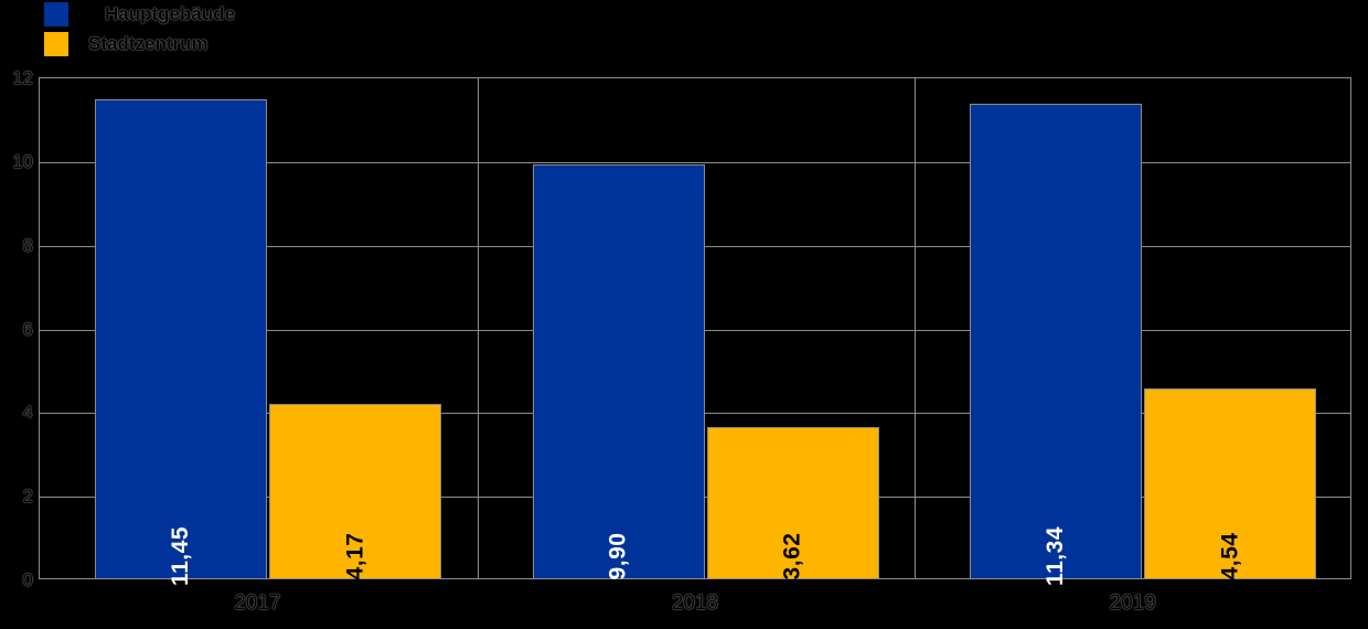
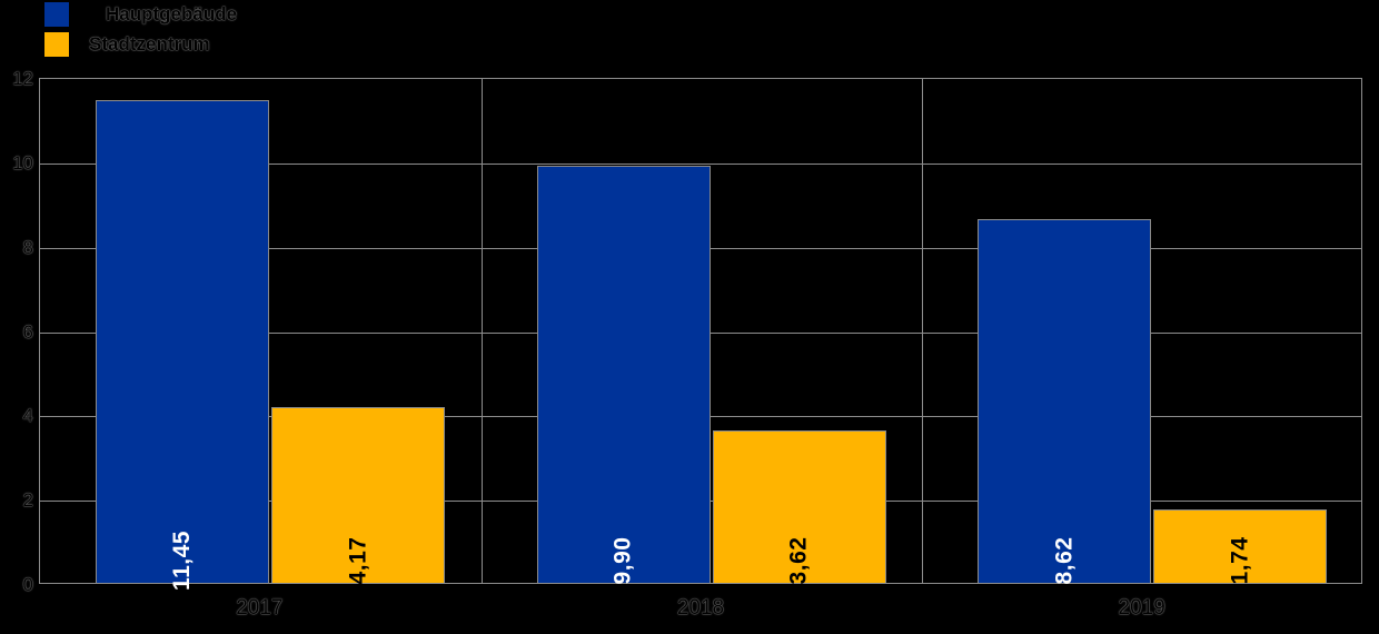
Hauptgebäude/2019: 11,34 -> 8,62
Stadtzentrum/2019: 4,54 -> 1,74
